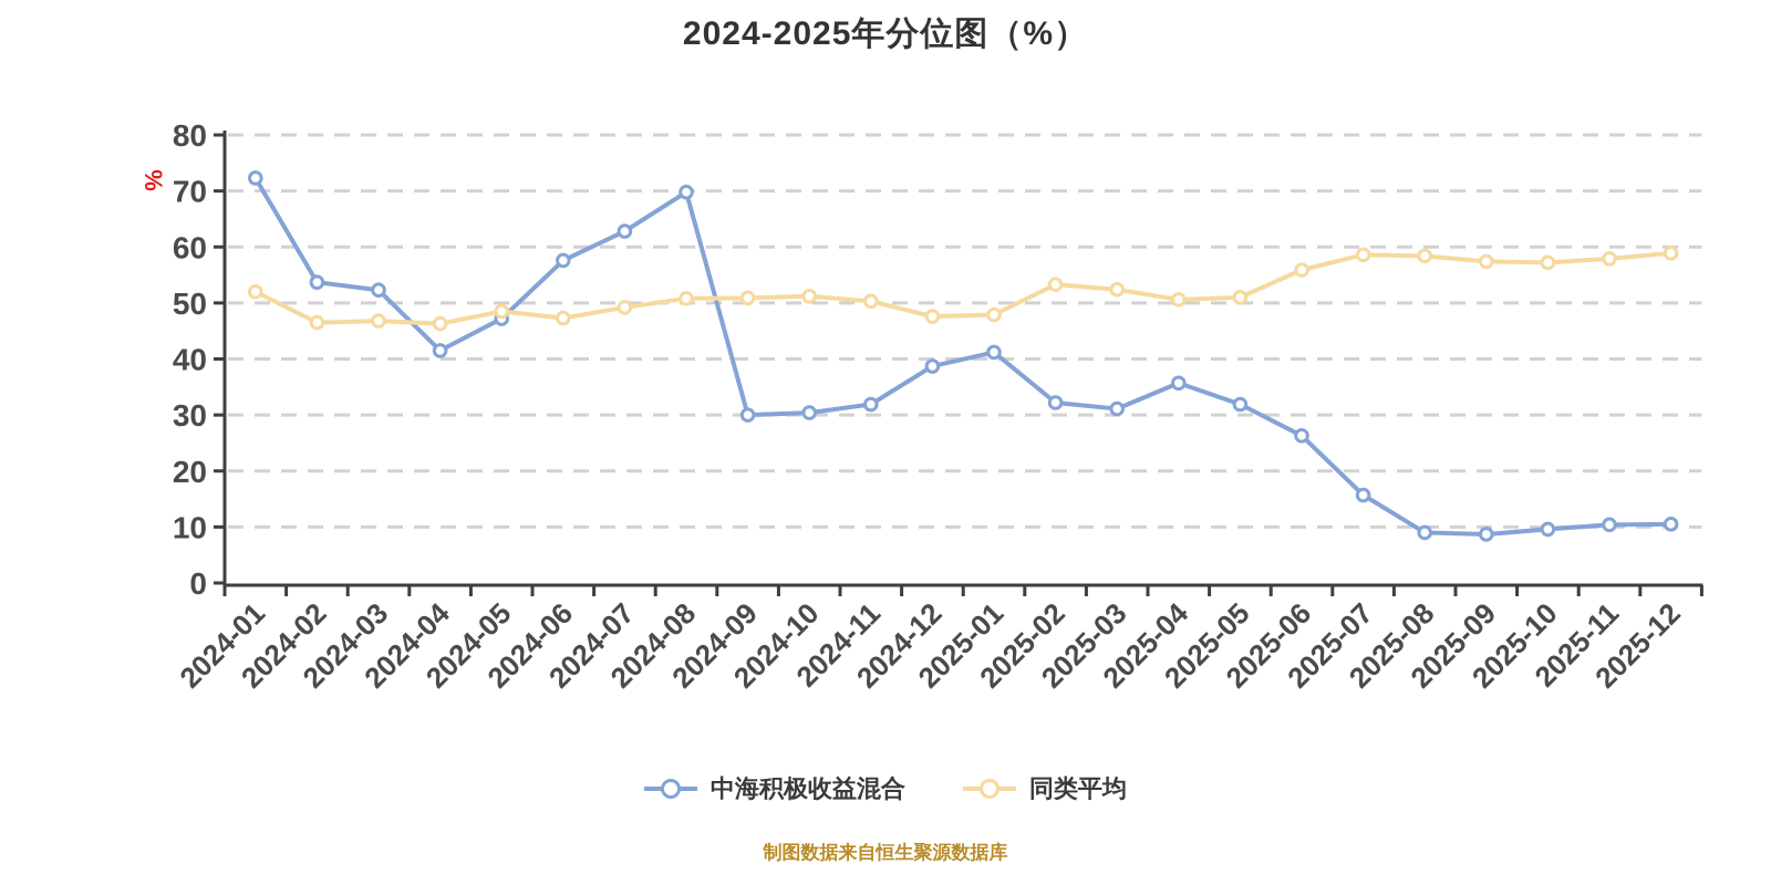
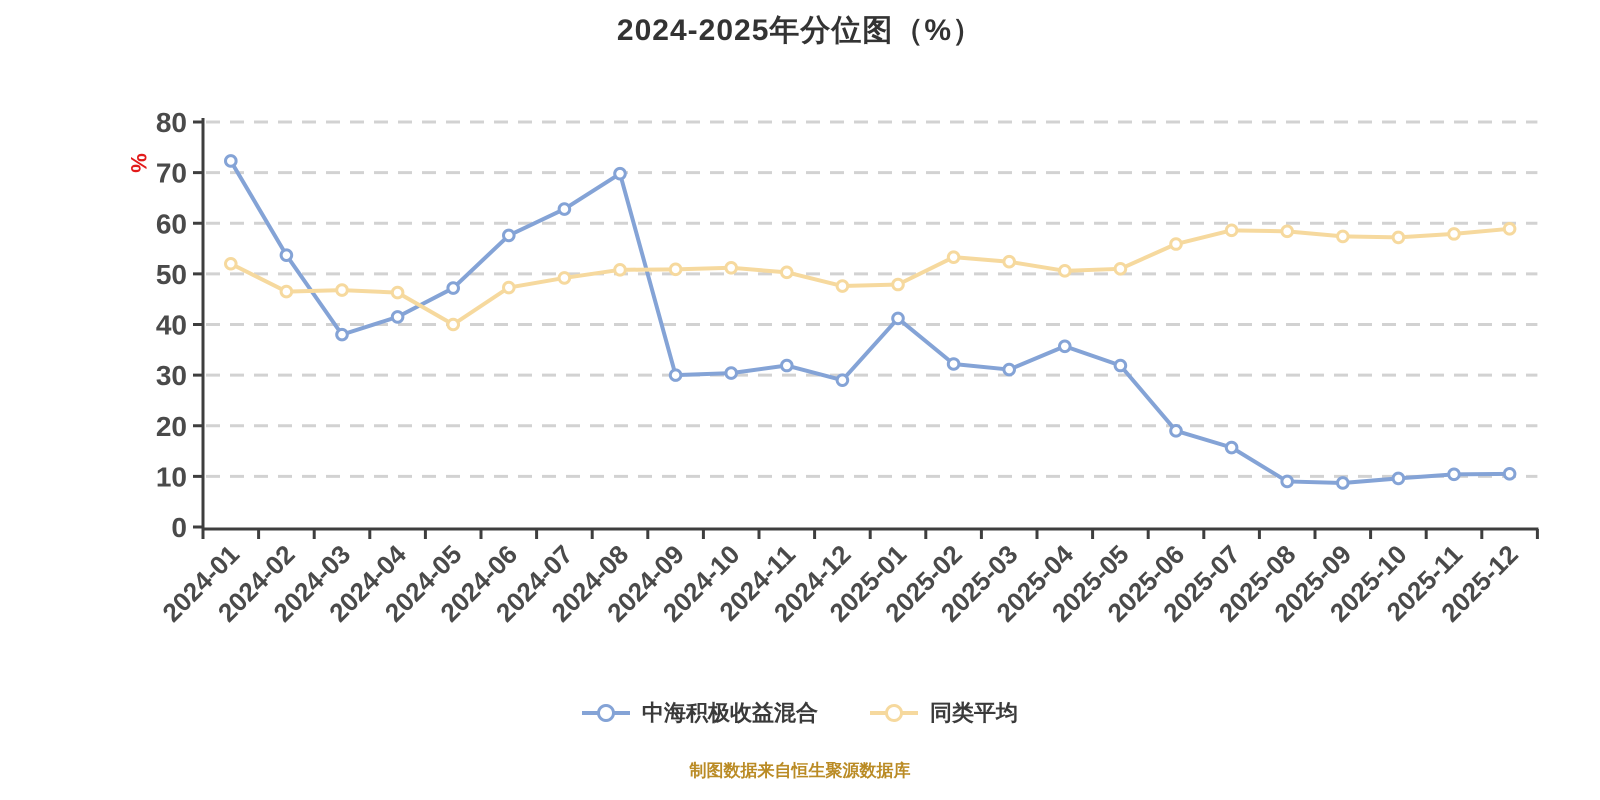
中海积极收益混合/2024-03: 52 -> 38
同类平均/2024-05: 48 -> 40
中海积极收益混合/2024-12: 39 -> 29
中海积极收益混合/2025-06: 26 -> 19
